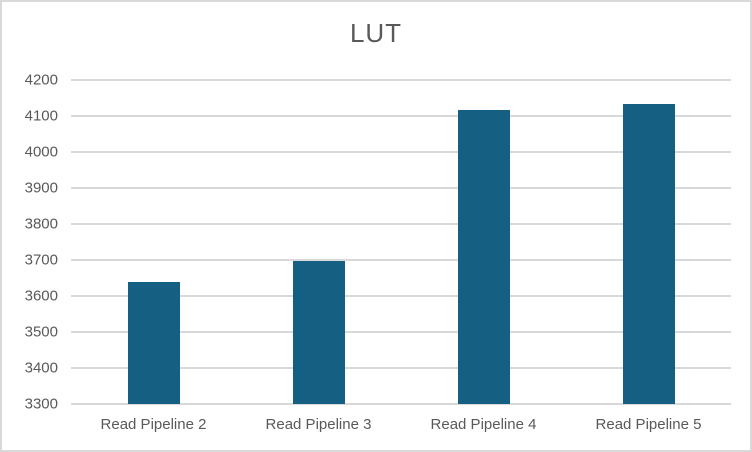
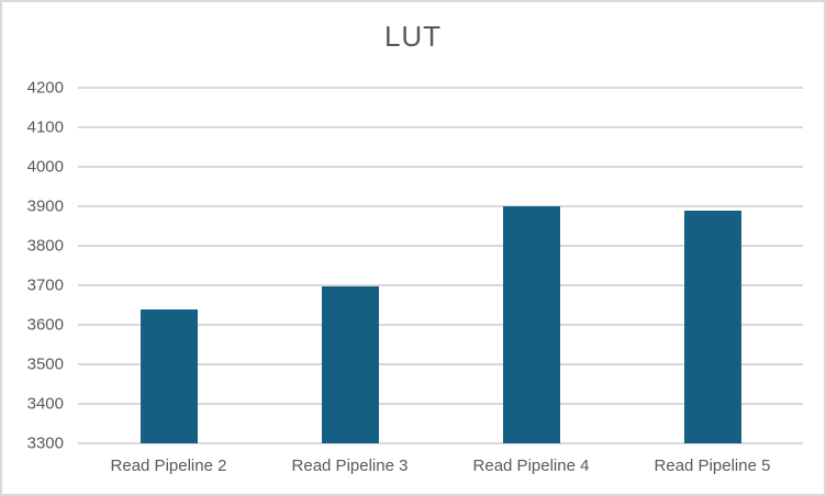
Read Pipeline 4: 4120 -> 3900
Read Pipeline 5: 4130 -> 3890
